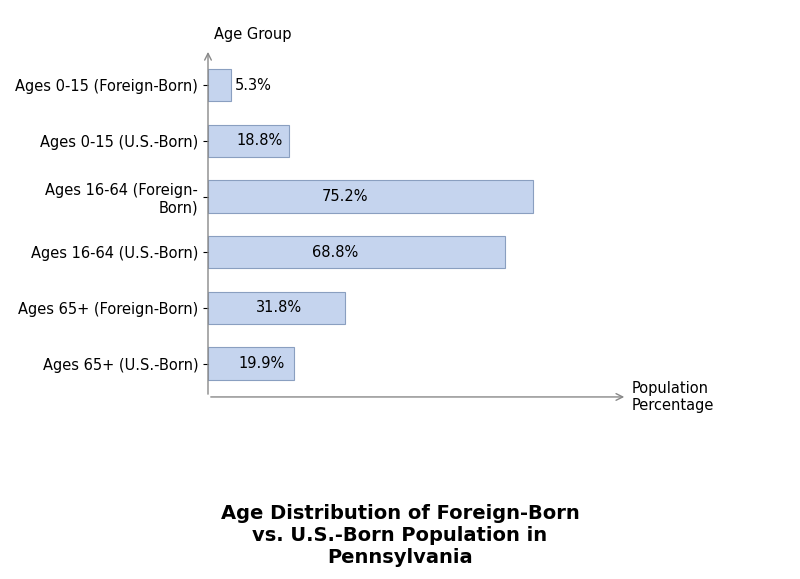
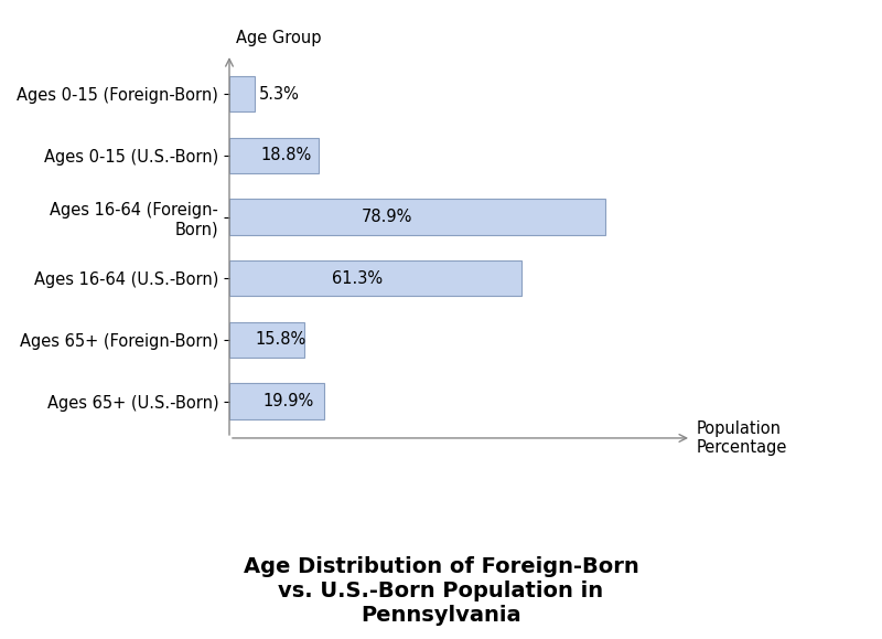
Ages 16-64 (Foreign- Born): 75.2% -> 78.9%
Ages 16-64 (U.S.-Born): 68.8% -> 61.3%
Ages 65+ (Foreign-Born): 31.8% -> 15.8%
